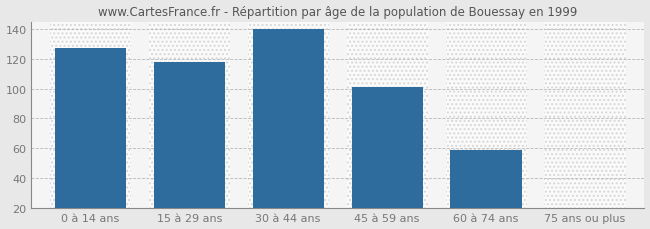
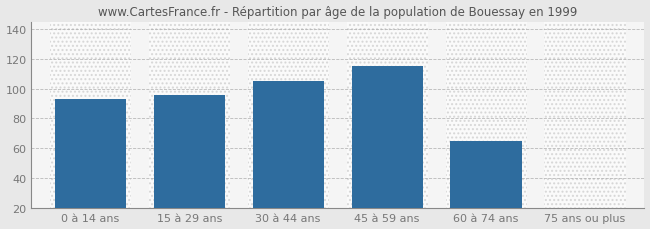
0 à 14 ans: 127 -> 93
15 à 29 ans: 118 -> 96
30 à 44 ans: 140 -> 105
45 à 59 ans: 101 -> 115
60 à 74 ans: 59 -> 65
